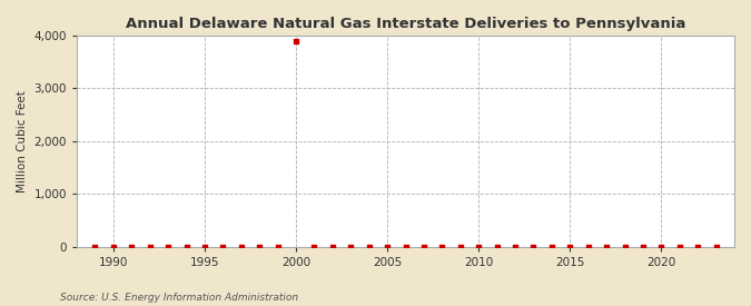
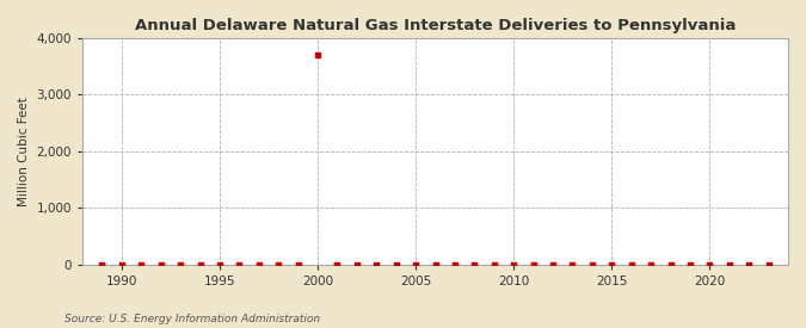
2000: 3,900 -> 3,700
